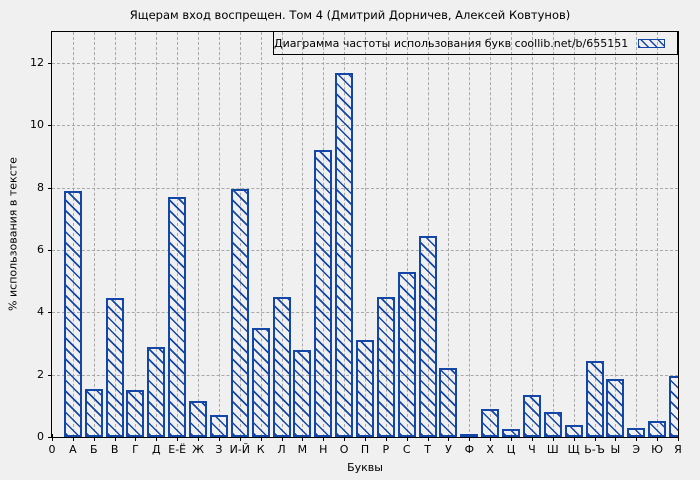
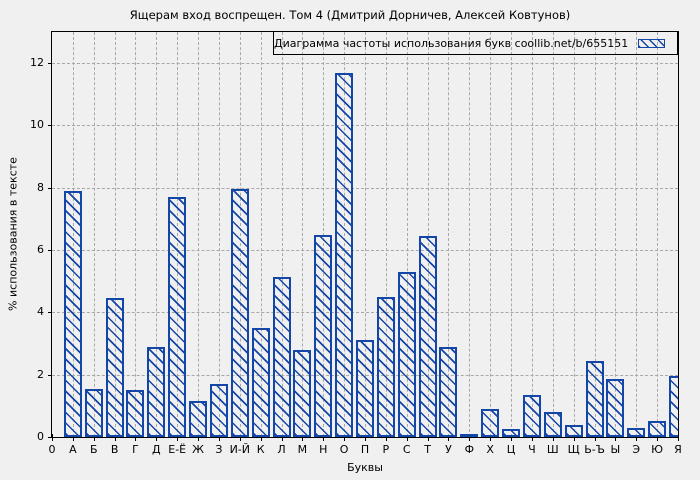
З: 0.7 -> 1.7
Л: 4.5 -> 5.2
Н: 9.2 -> 6.5
У: 2.2 -> 2.9
